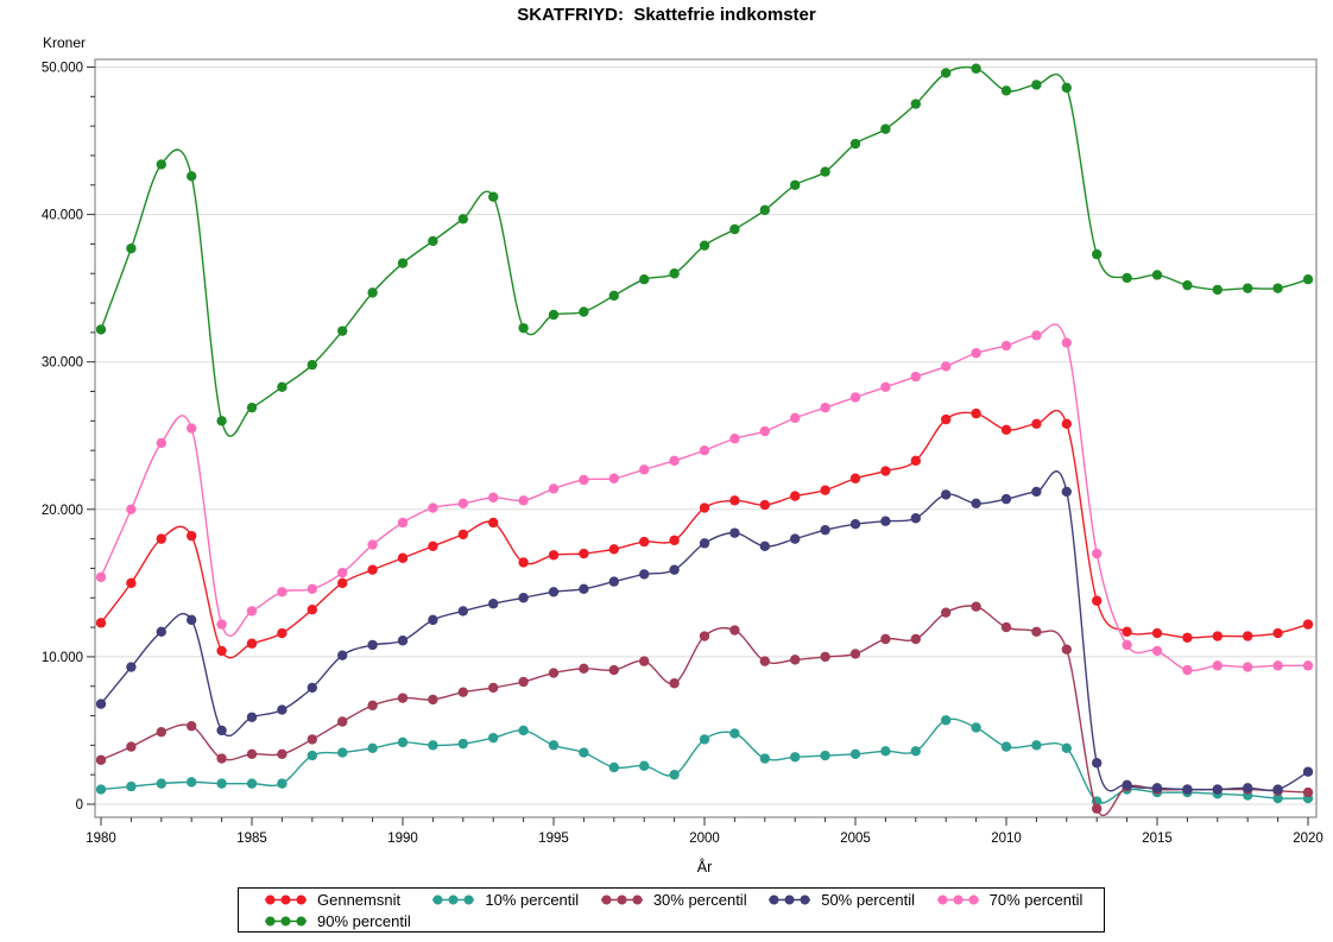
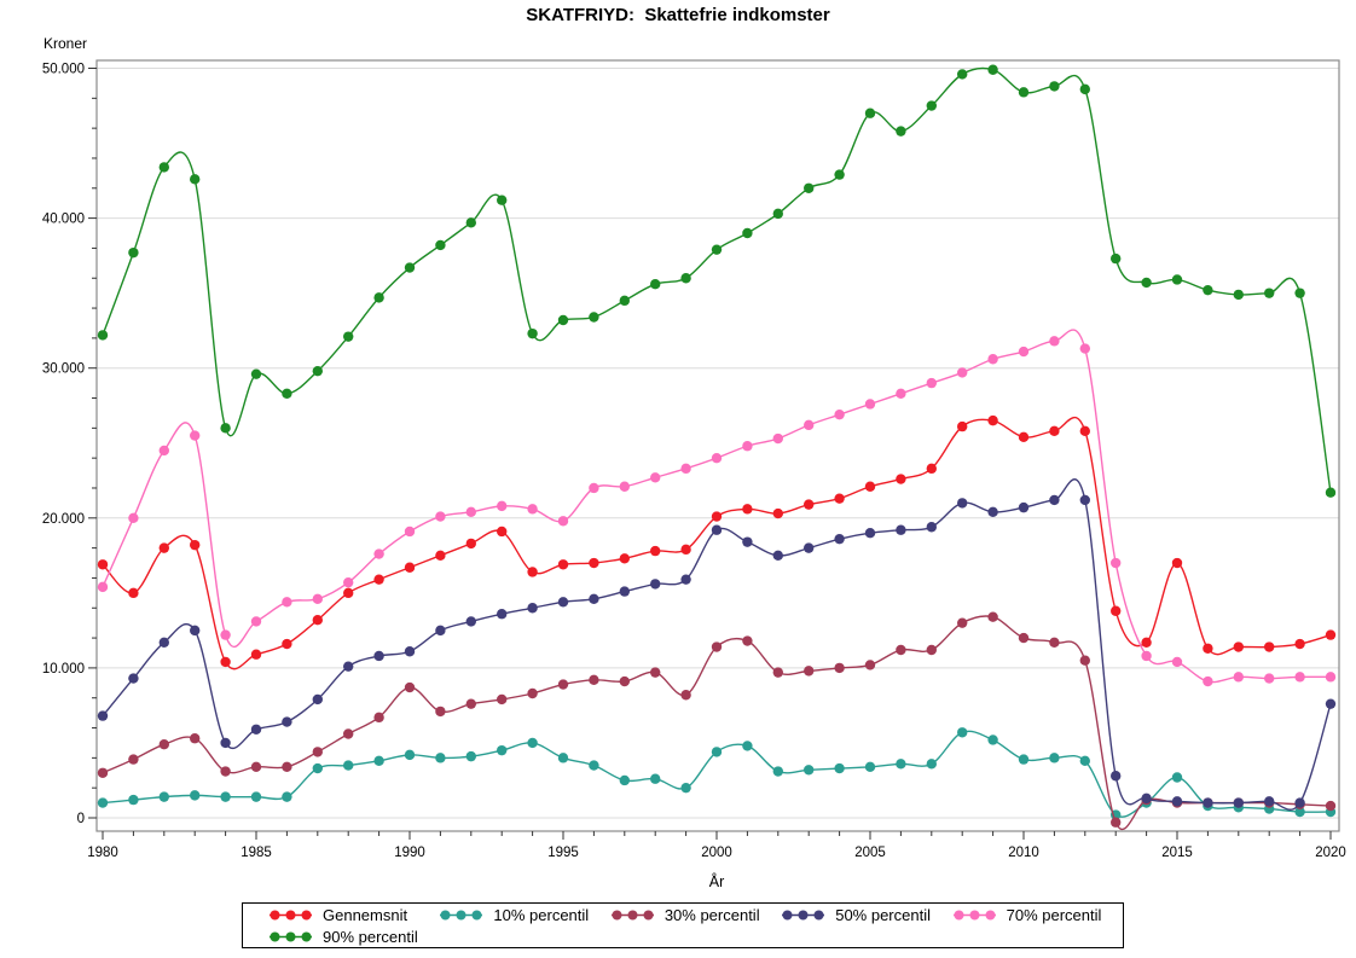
Gennemsnit/1980: 12300 -> 16900
90% percentil/1985: 26900 -> 29600
30% percentil/1990: 7200 -> 8700
70% percentil/1995: 21400 -> 19800
50% percentil/2000: 17700 -> 19200
90% percentil/2005: 44800 -> 47000
Gennemsnit/2015: 11600 -> 17000
10% percentil/2015: 800 -> 2700
50% percentil/2020: 2200 -> 7600
90% percentil/2020: 35600 -> 21700
